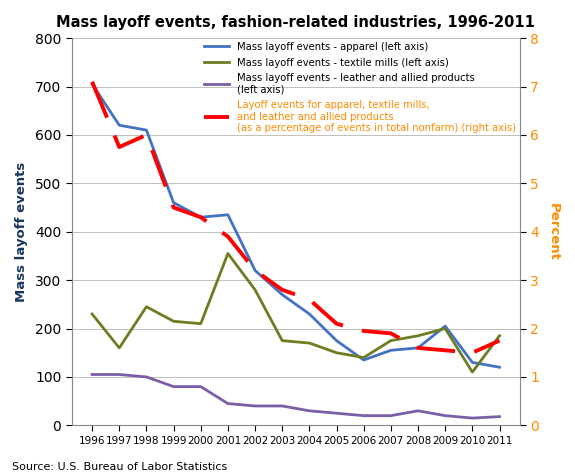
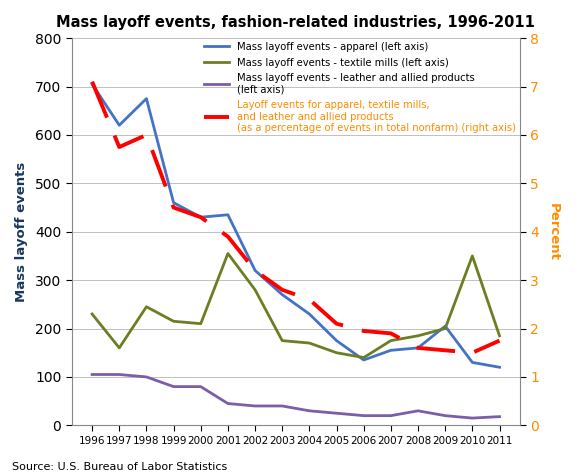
Mass layoff events - apparel (left axis)/1998: 610 -> 675
Mass layoff events - textile mills (left axis)/2010: 110 -> 350
